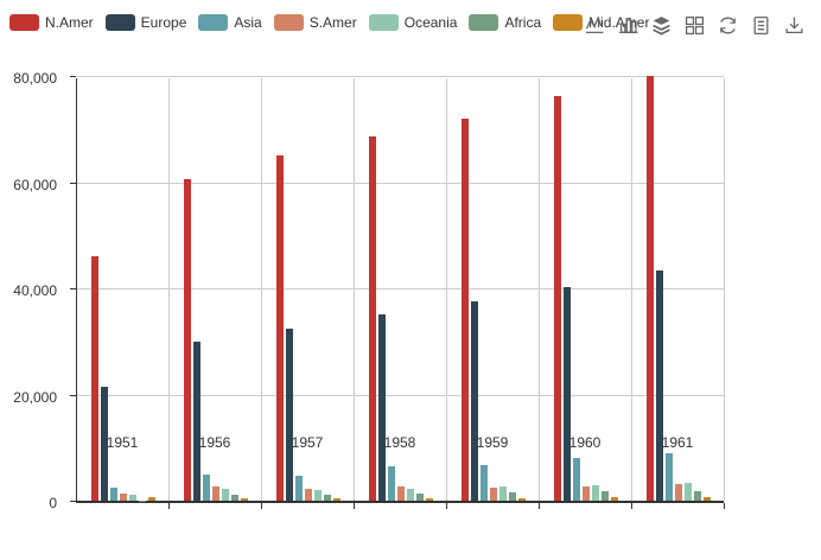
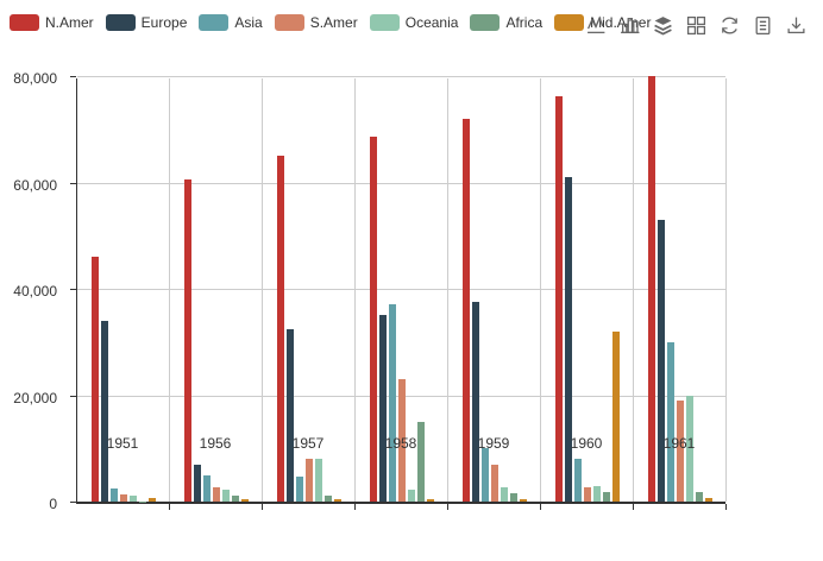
Europe/1951: 21000 -> 34000
Europe/1956: 30000 -> 7000
S.Amer/1957: 2000 -> 8000
Oceania/1957: 2000 -> 8000
Asia/1958: 6000 -> 37000
S.Amer/1958: 3000 -> 23000
Africa/1958: 1000 -> 15000
Asia/1959: 7000 -> 10000
S.Amer/1959: 2000 -> 7000
Europe/1960: 40000 -> 61000
Mid.Amer/1960: 1000 -> 32000
Europe/1961: 43000 -> 53000
Asia/1961: 9000 -> 30000
S.Amer/1961: 3000 -> 19000
Oceania/1961: 3000 -> 20000
